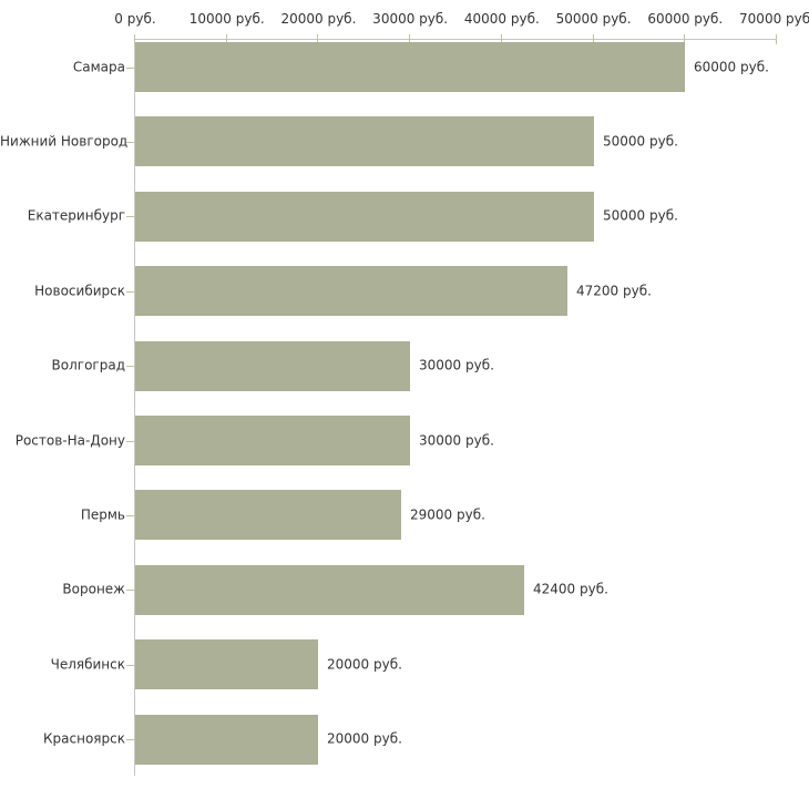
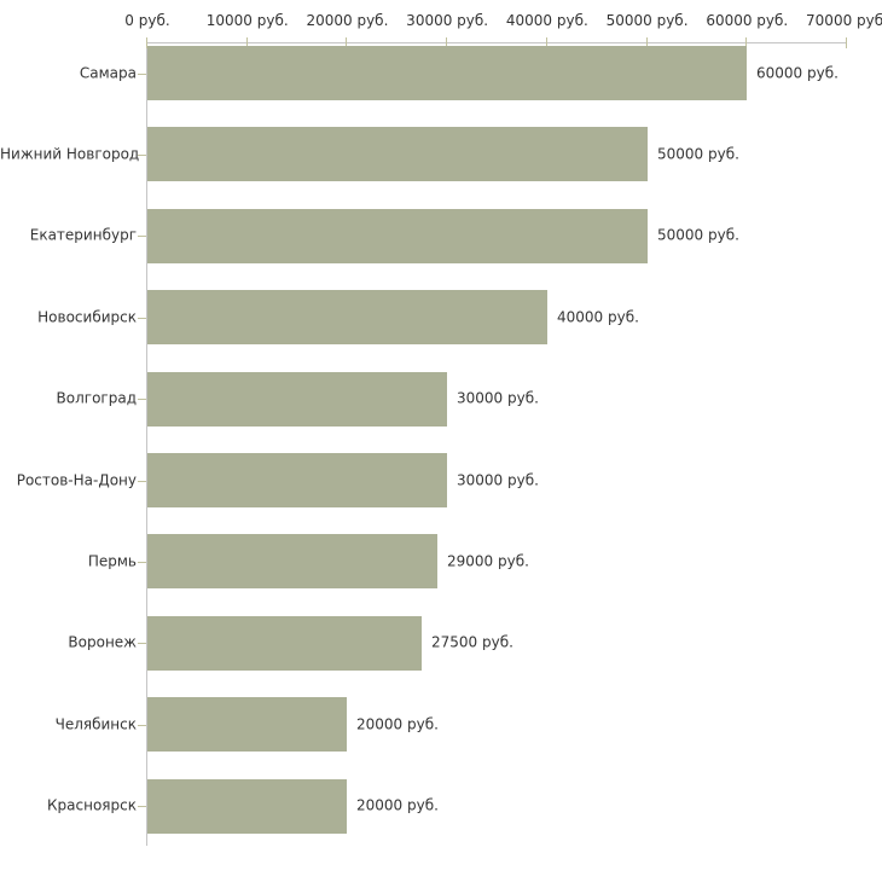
Новосибирск: 47200 -> 40000
Воронеж: 42400 -> 27500
